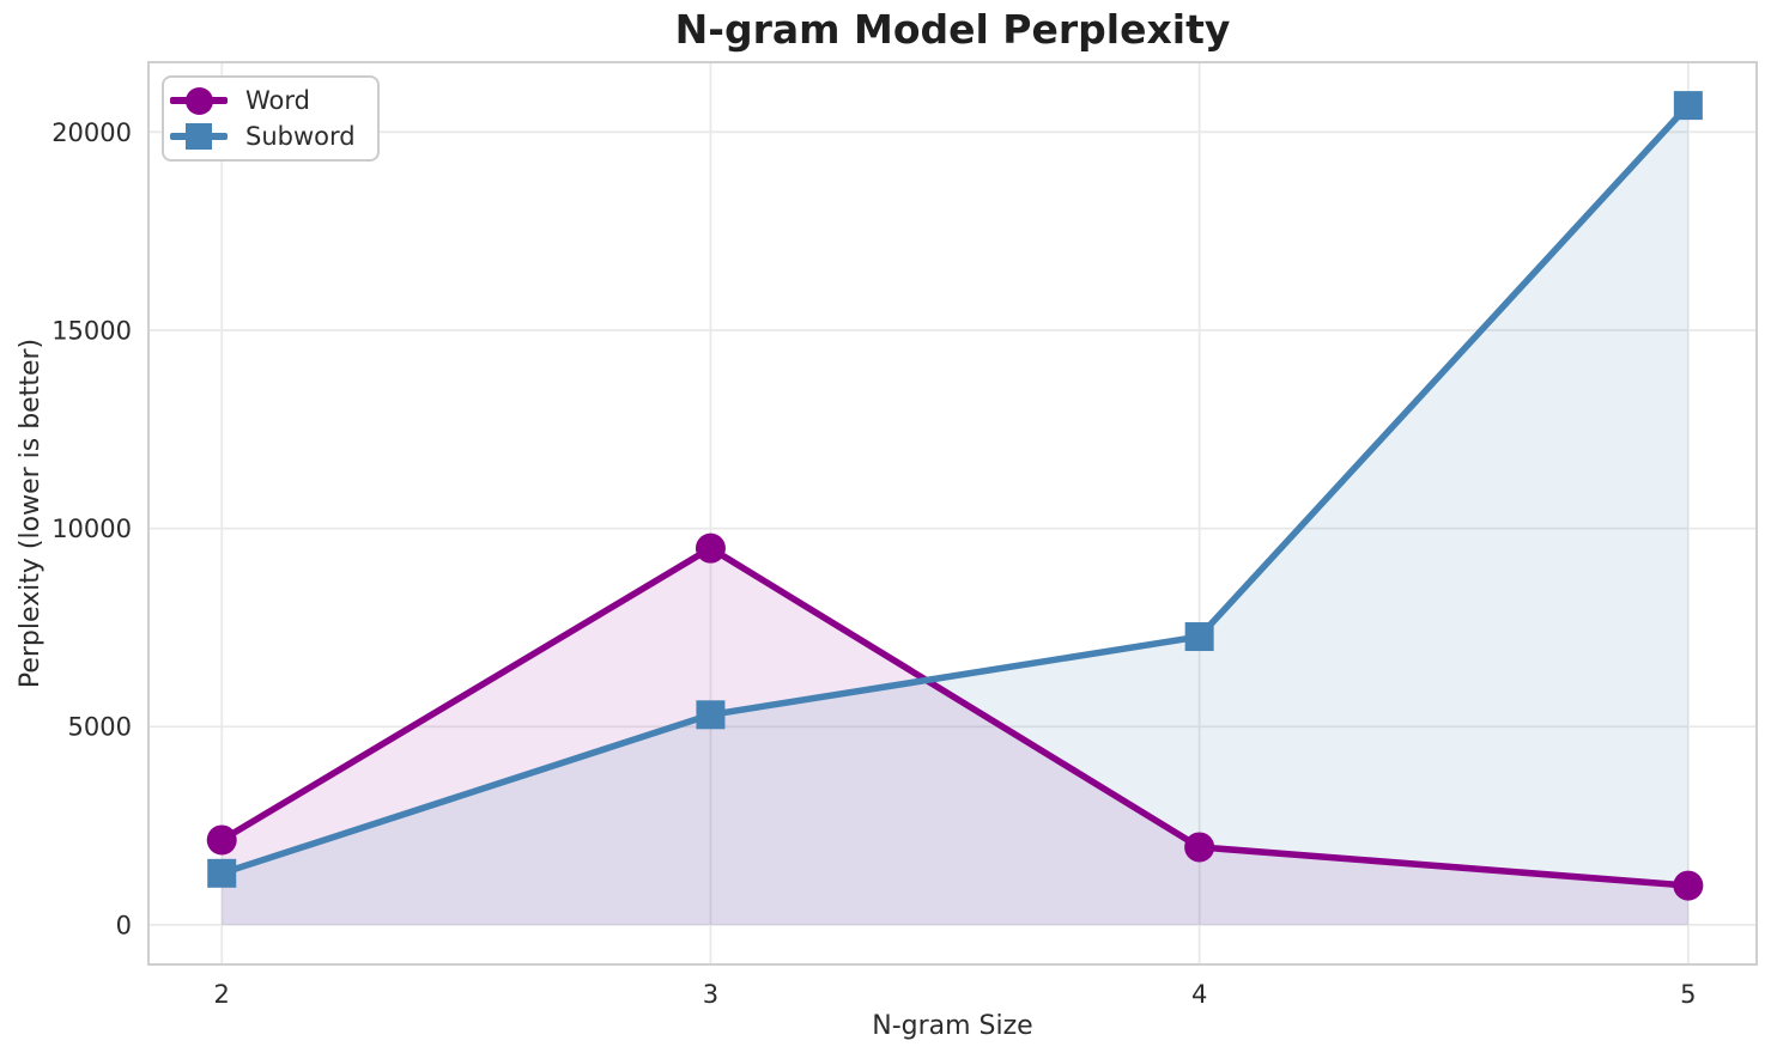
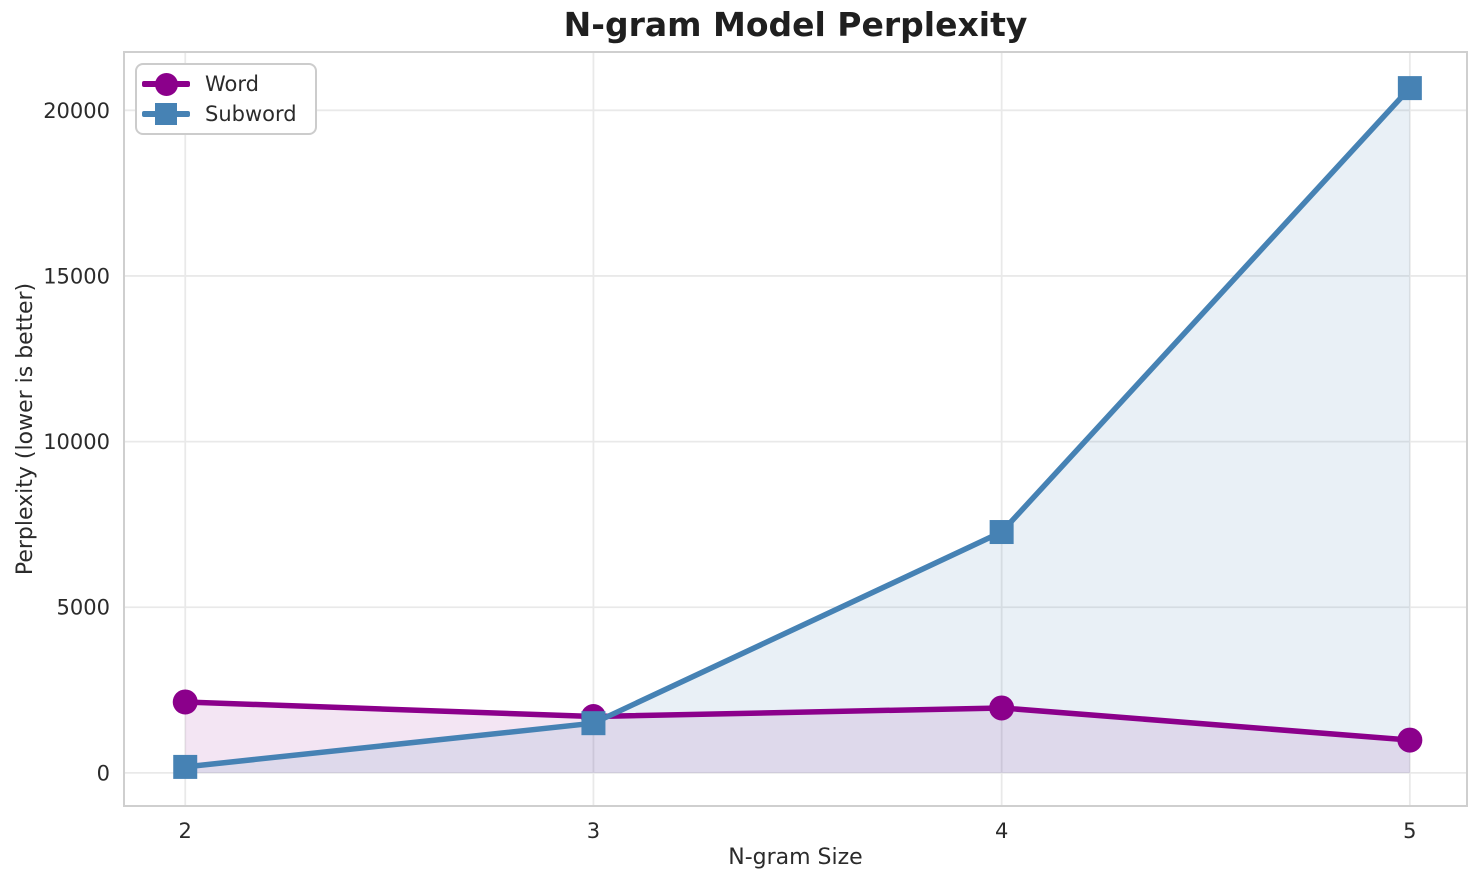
Subword/2: 1300 -> 200
Word/3: 9500 -> 1700
Subword/3: 5300 -> 1500
